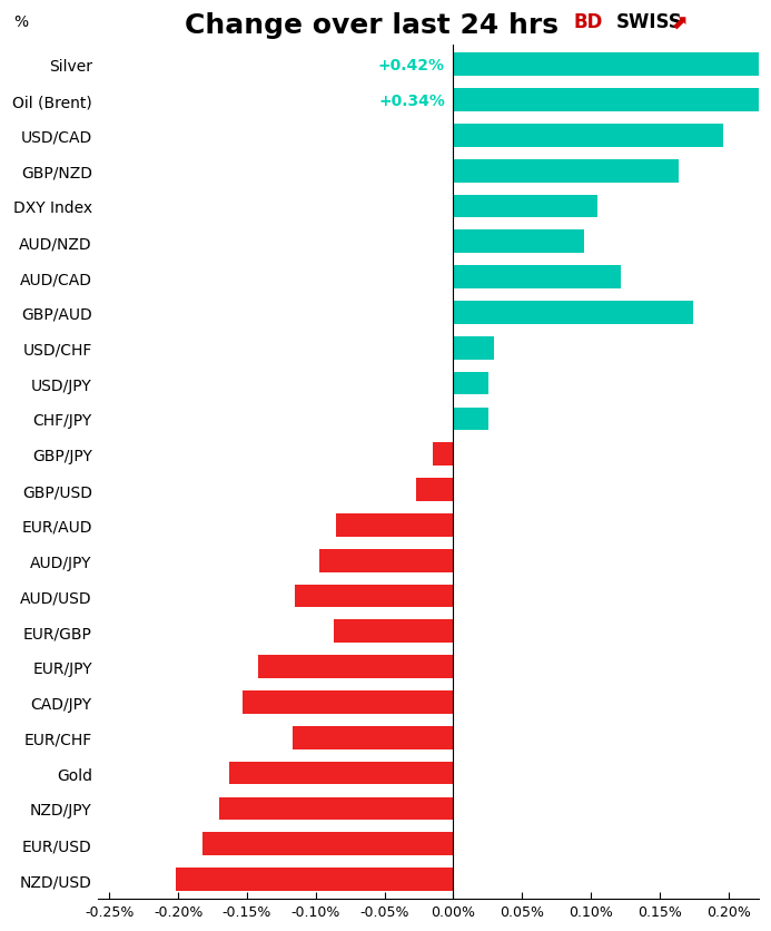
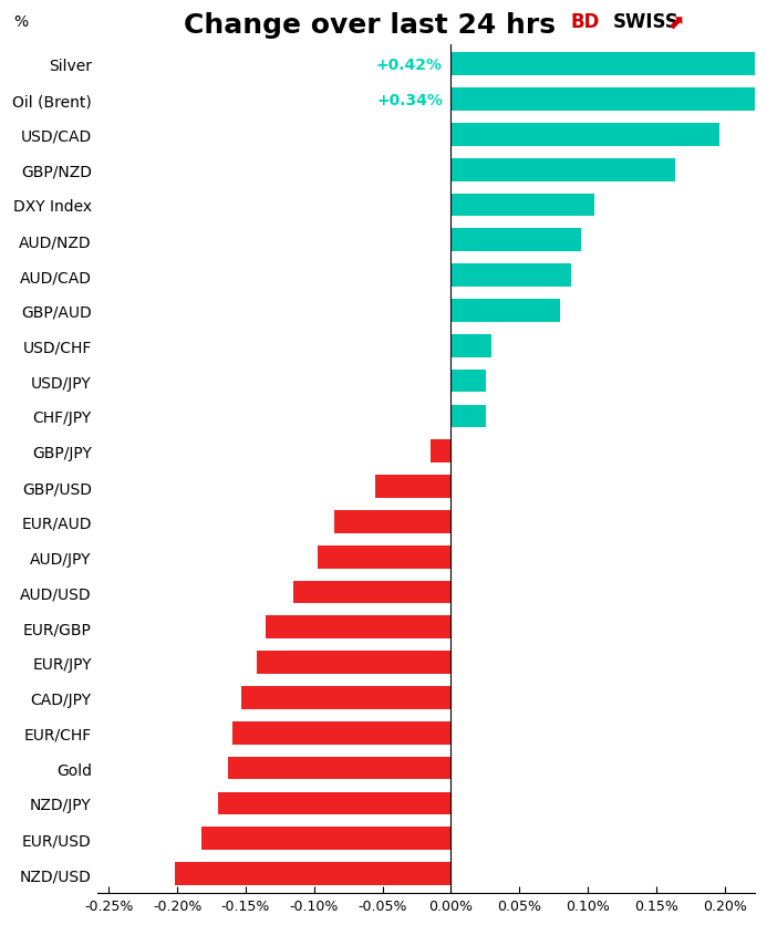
AUD/CAD: 0.1220% -> 0.0880%
GBP/AUD: 0.1740% -> 0.0800%
GBP/USD: -0.0270% -> -0.0550%
EUR/GBP: -0.0870% -> -0.1350%
EUR/CHF: -0.1170% -> -0.1600%
